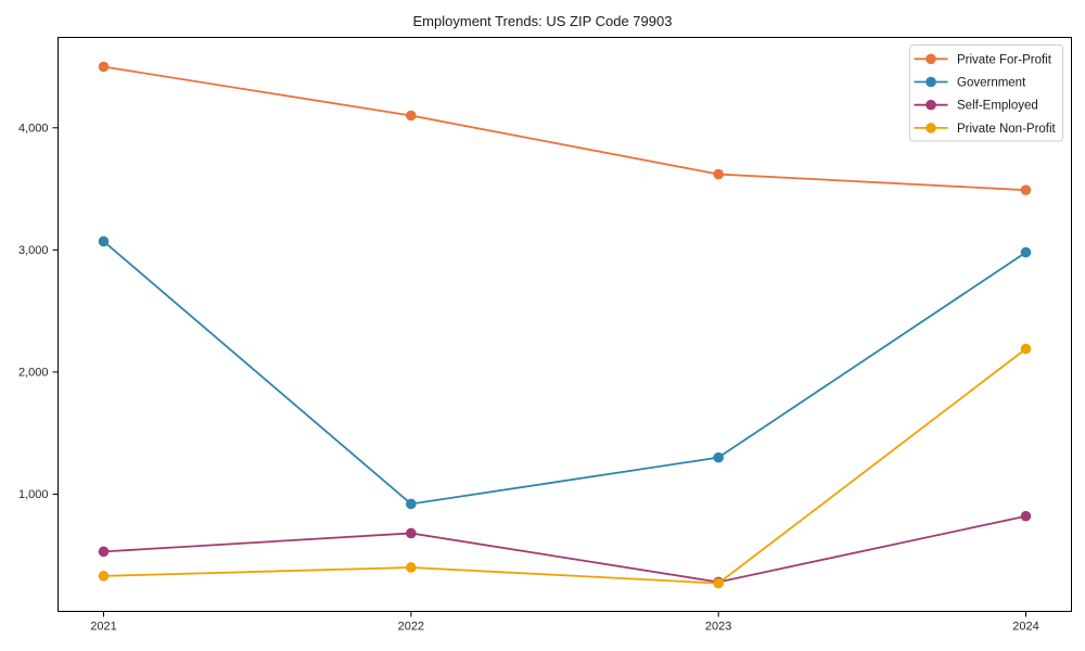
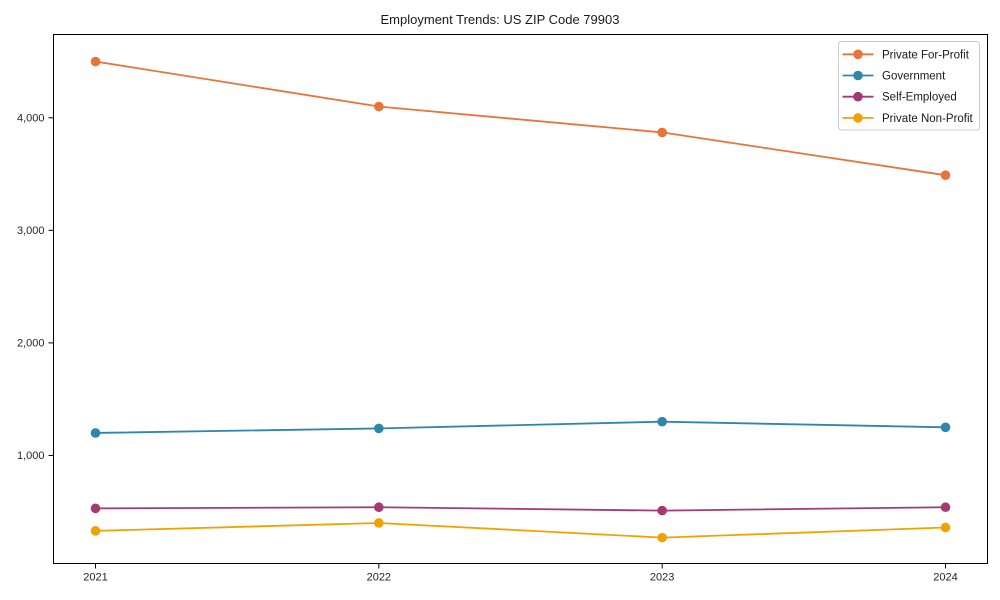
Government/2021: 3070 -> 1200
Government/2022: 920 -> 1240
Self-Employed/2022: 680 -> 540
Private For-Profit/2023: 3620 -> 3870
Self-Employed/2023: 280 -> 510
Government/2024: 2980 -> 1250
Self-Employed/2024: 820 -> 540
Private Non-Profit/2024: 2190 -> 360
